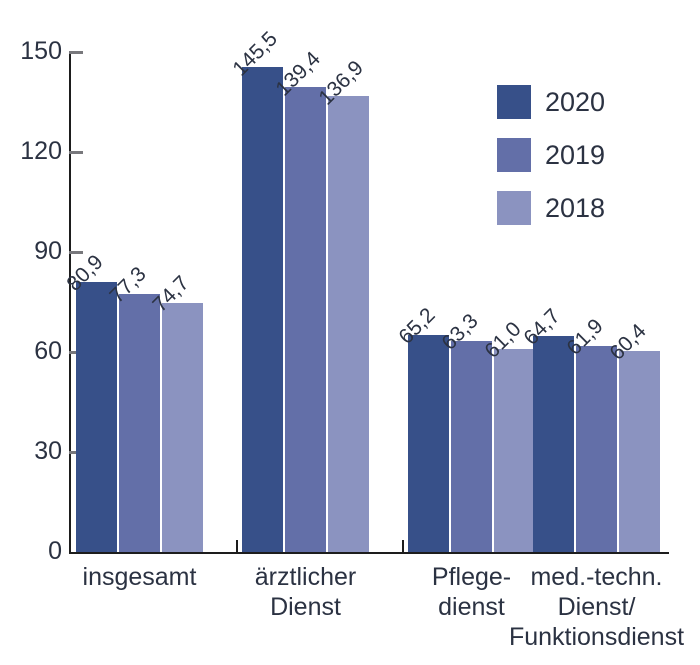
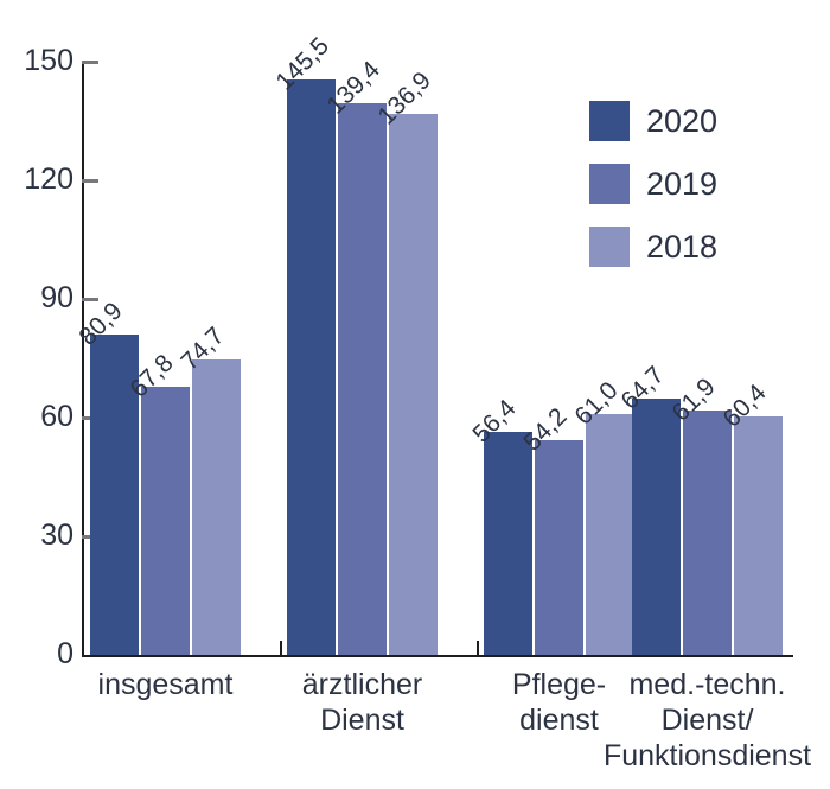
2019/insgesamt: 77,3 -> 67,8
2020/Pflege- dienst: 65,2 -> 56,4
2019/Pflege- dienst: 63,3 -> 54,2
